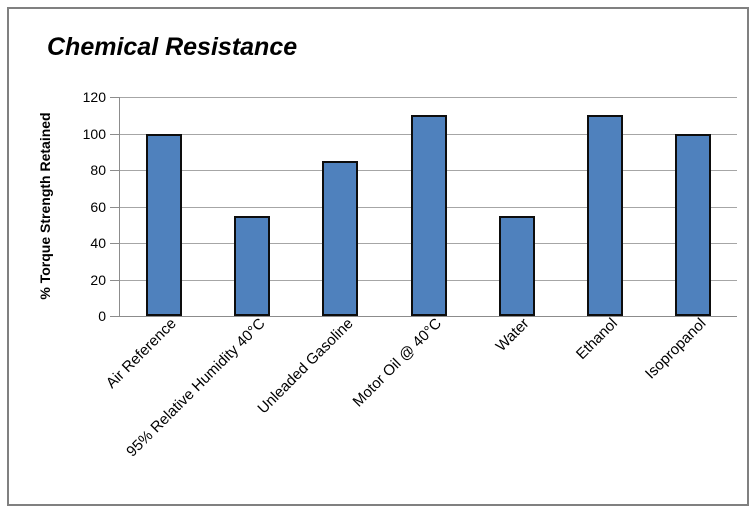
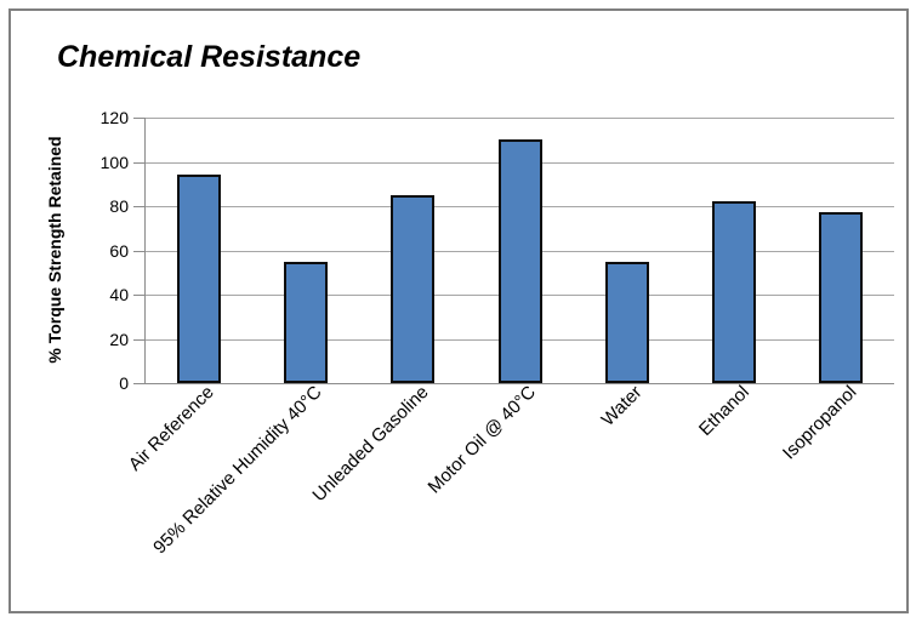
Air Reference: 100 -> 94
Ethanol: 110 -> 82
Isopropanol: 100 -> 77
